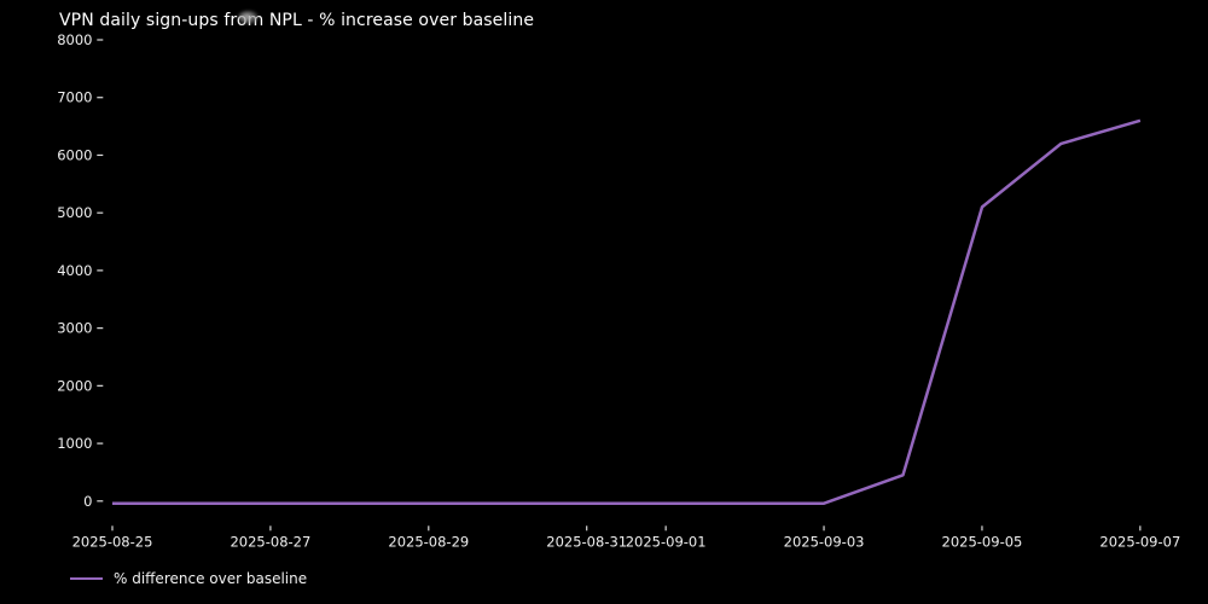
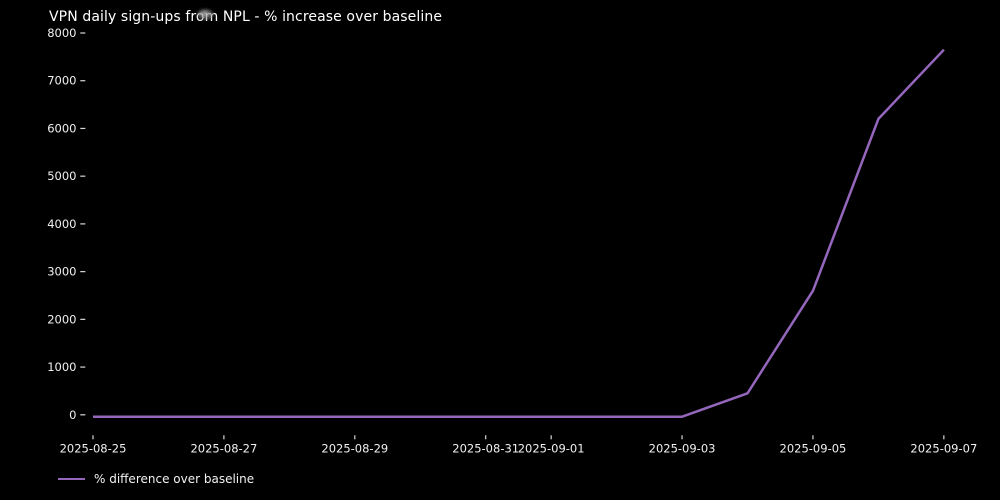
2025-09-05: 5100 -> 2600
2025-09-07: 6600 -> 7600
